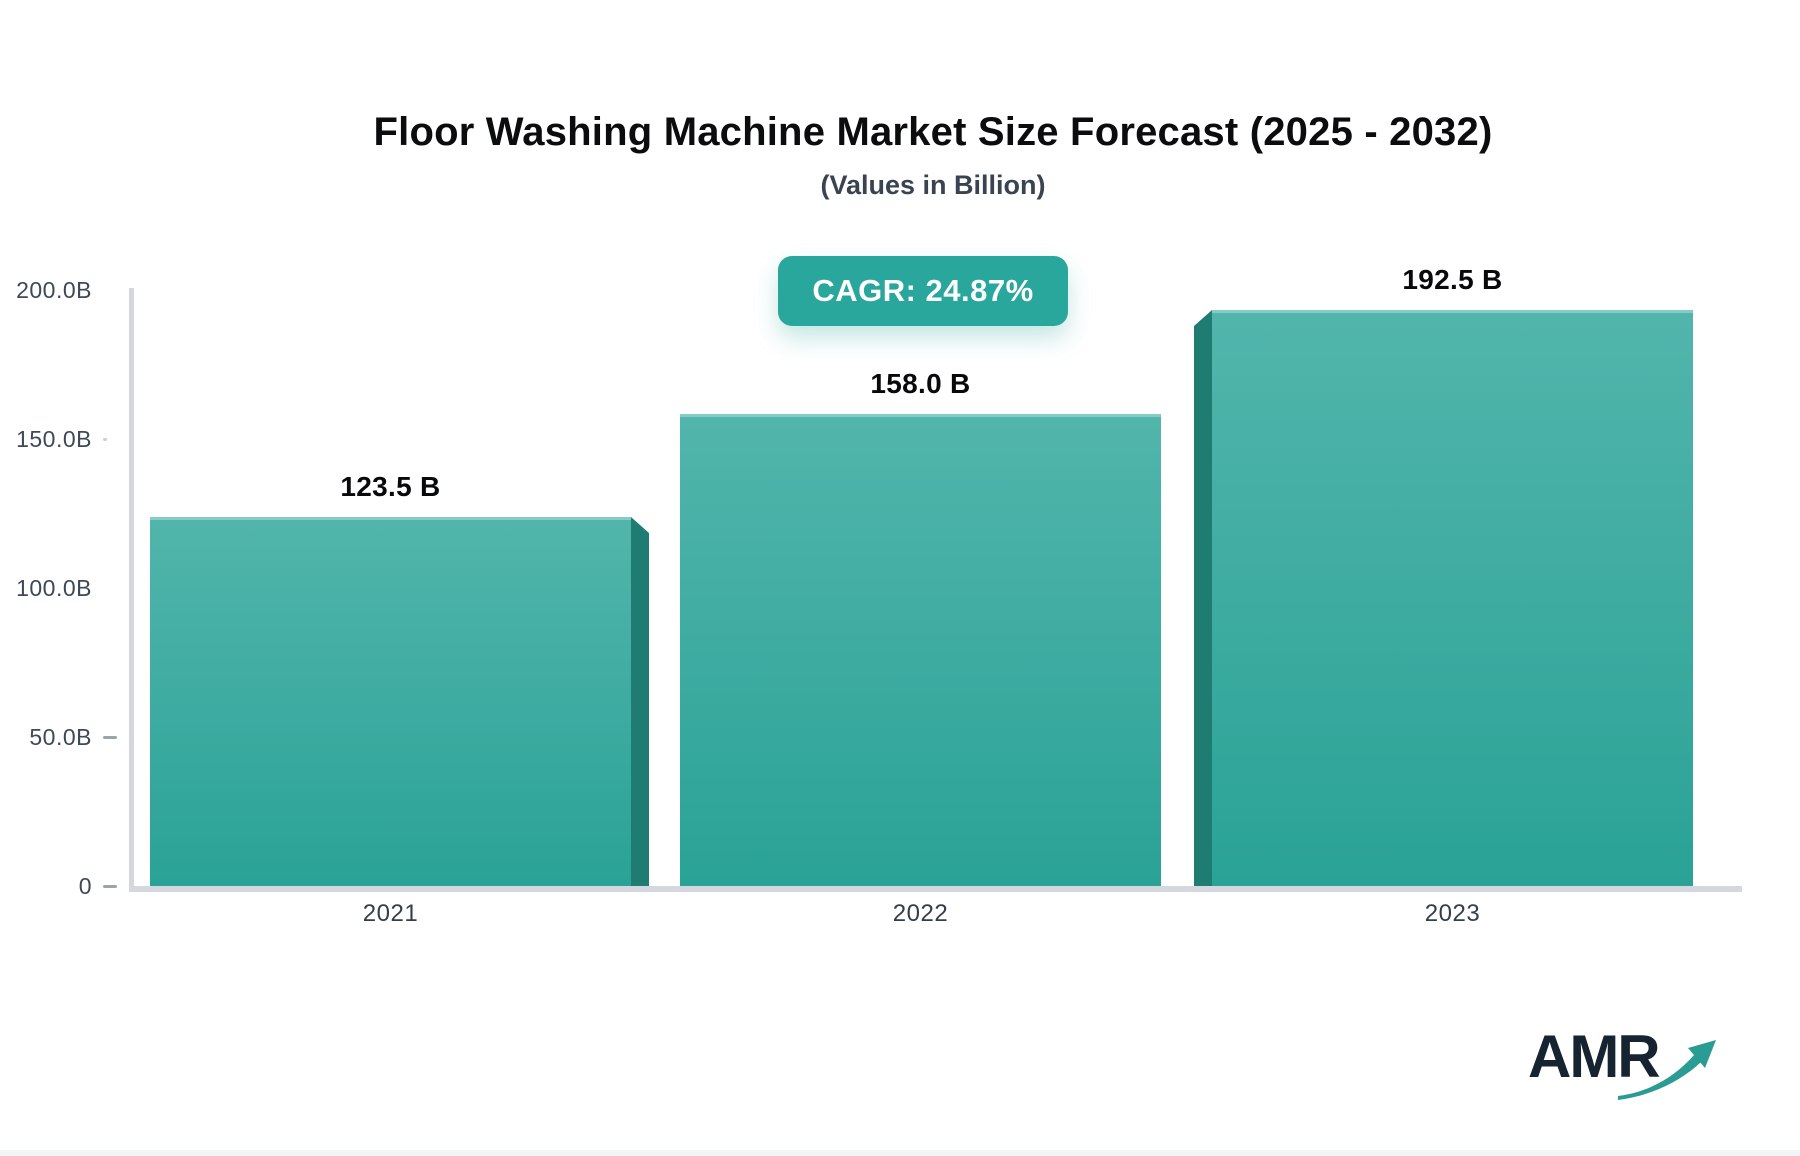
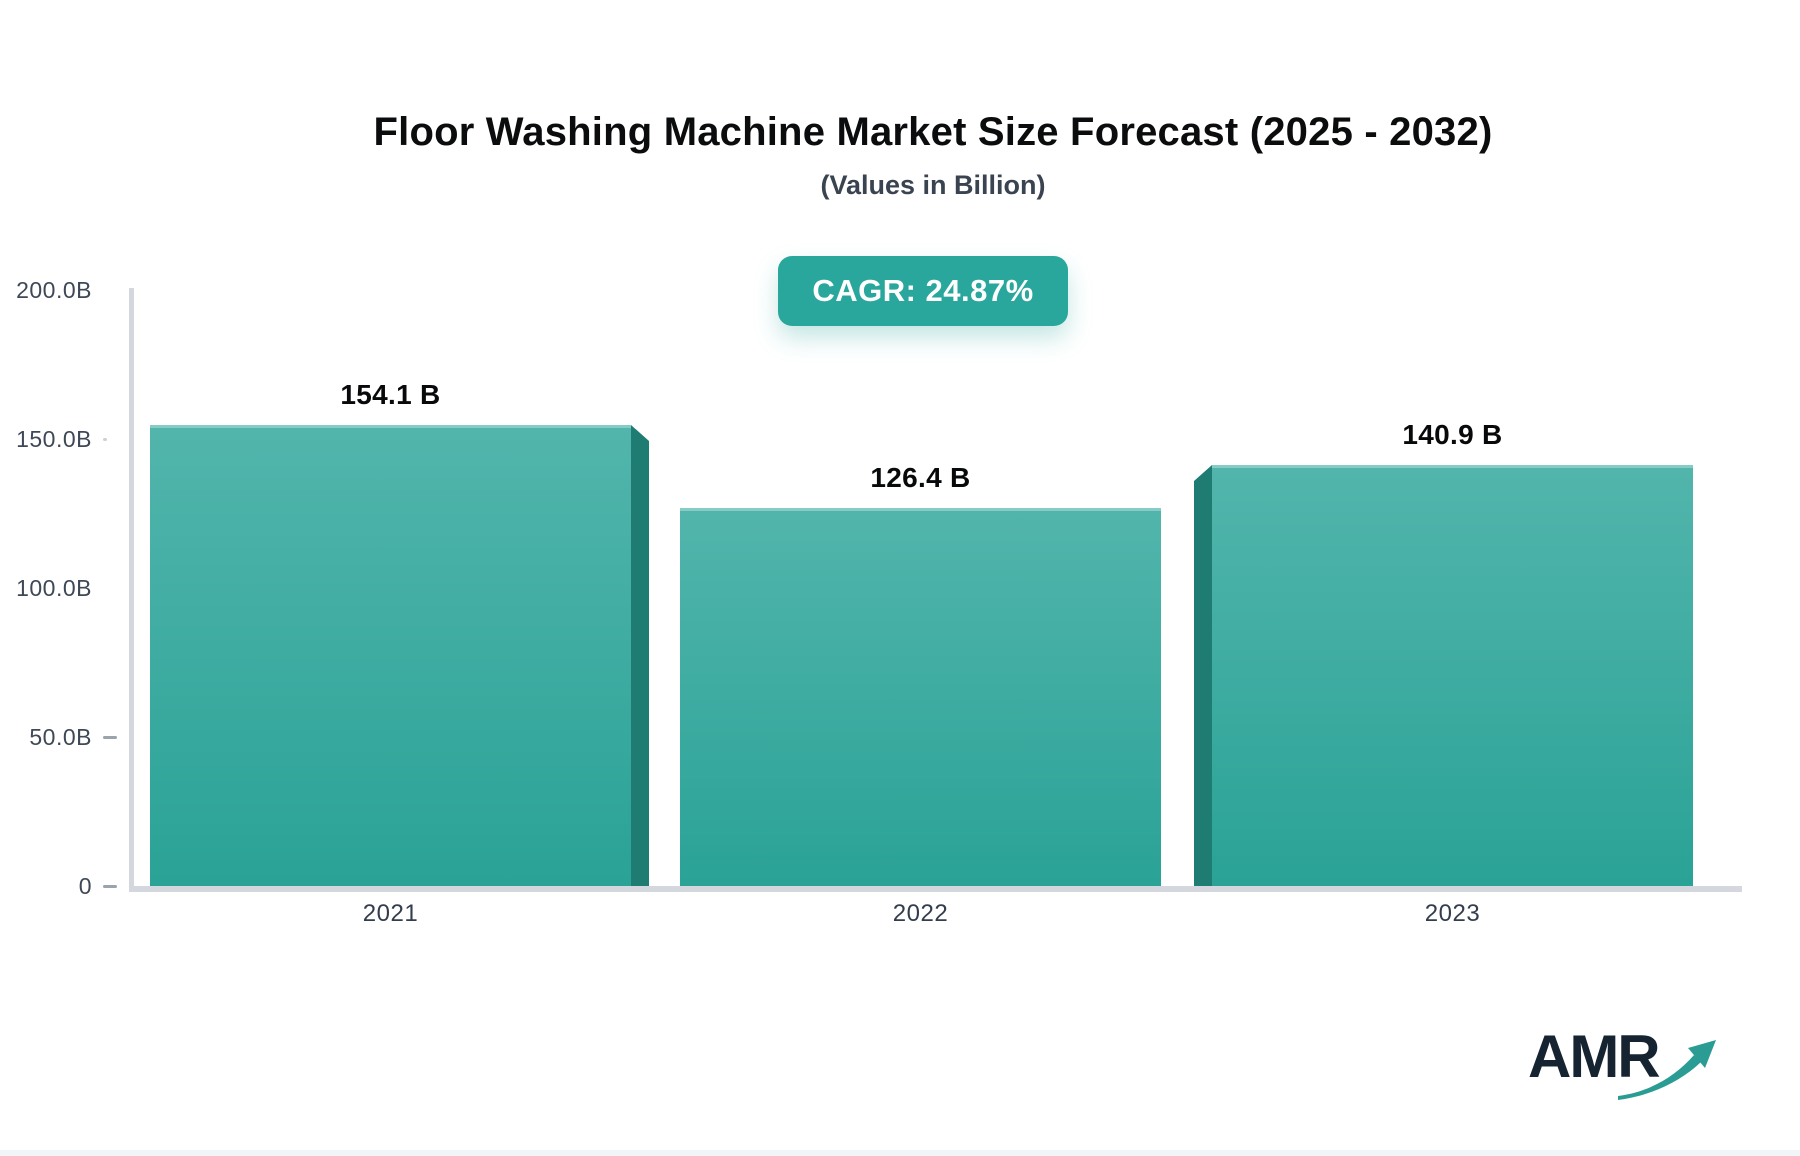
2021: 123.5 -> 154.1
2022: 158.0 -> 126.4
2023: 192.5 -> 140.9
